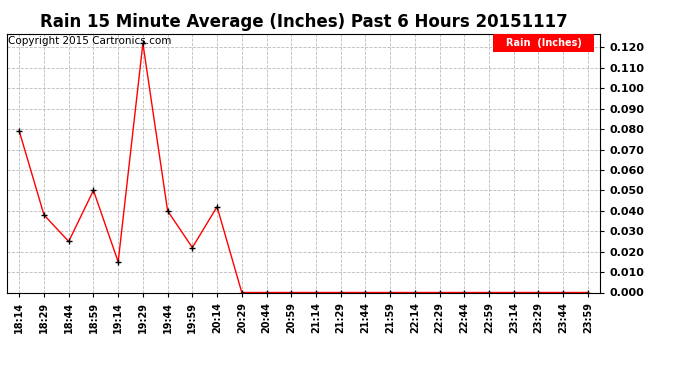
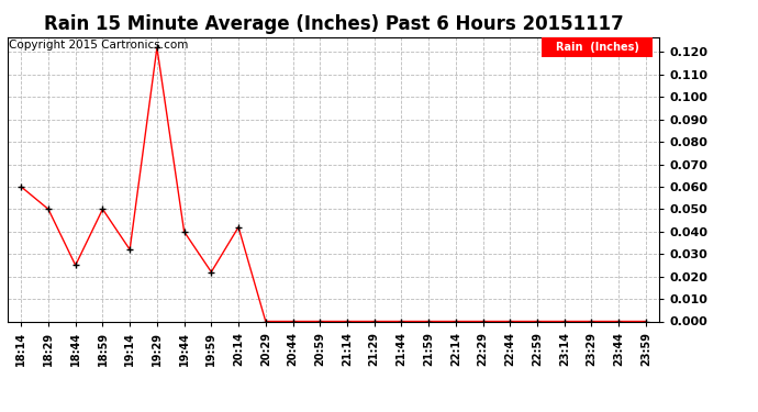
18:14: 0.079 -> 0.060
18:29: 0.038 -> 0.050
19:14: 0.015 -> 0.032
